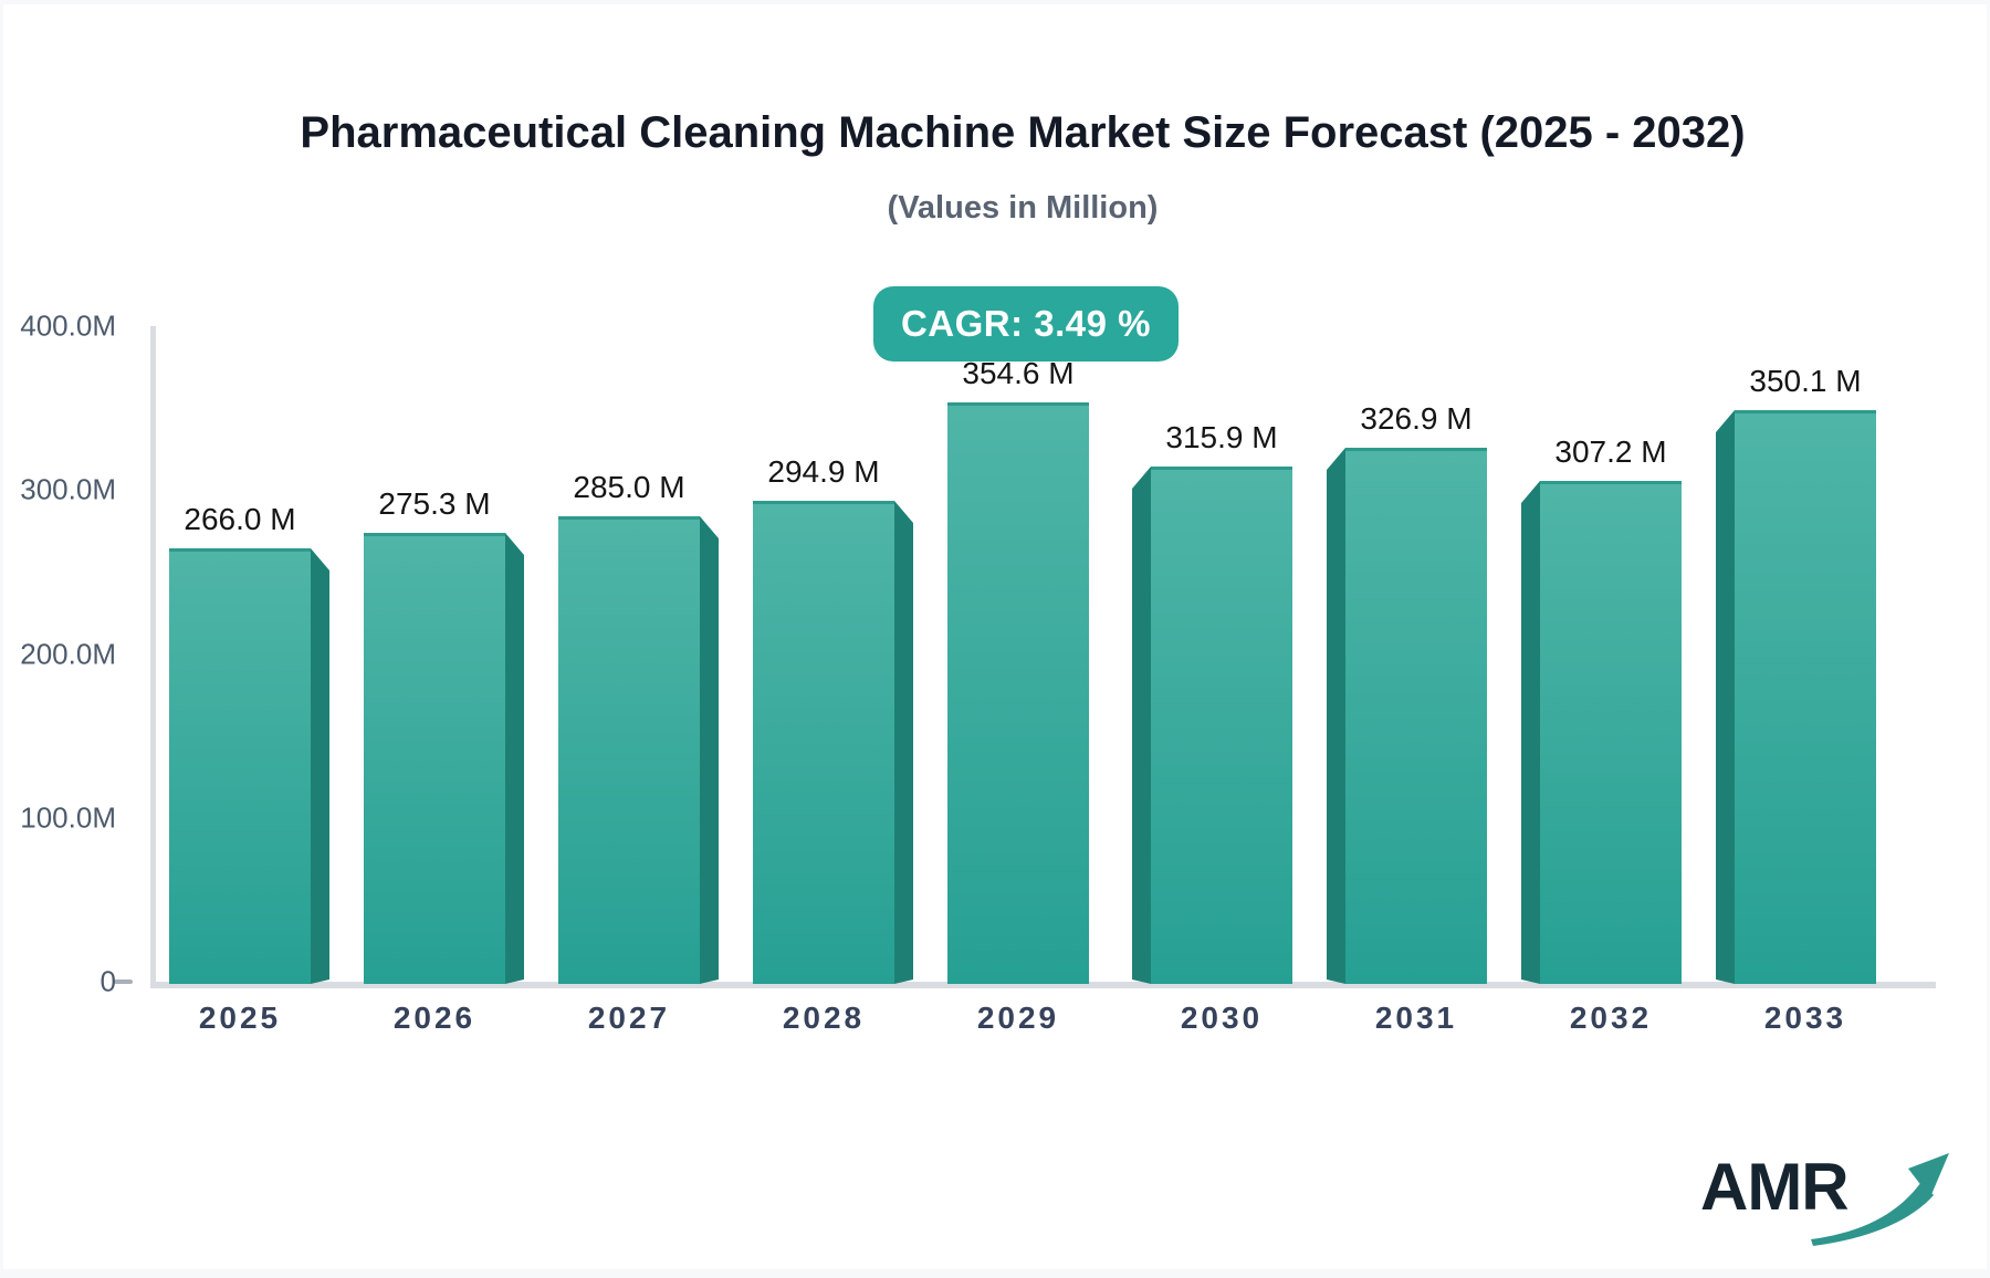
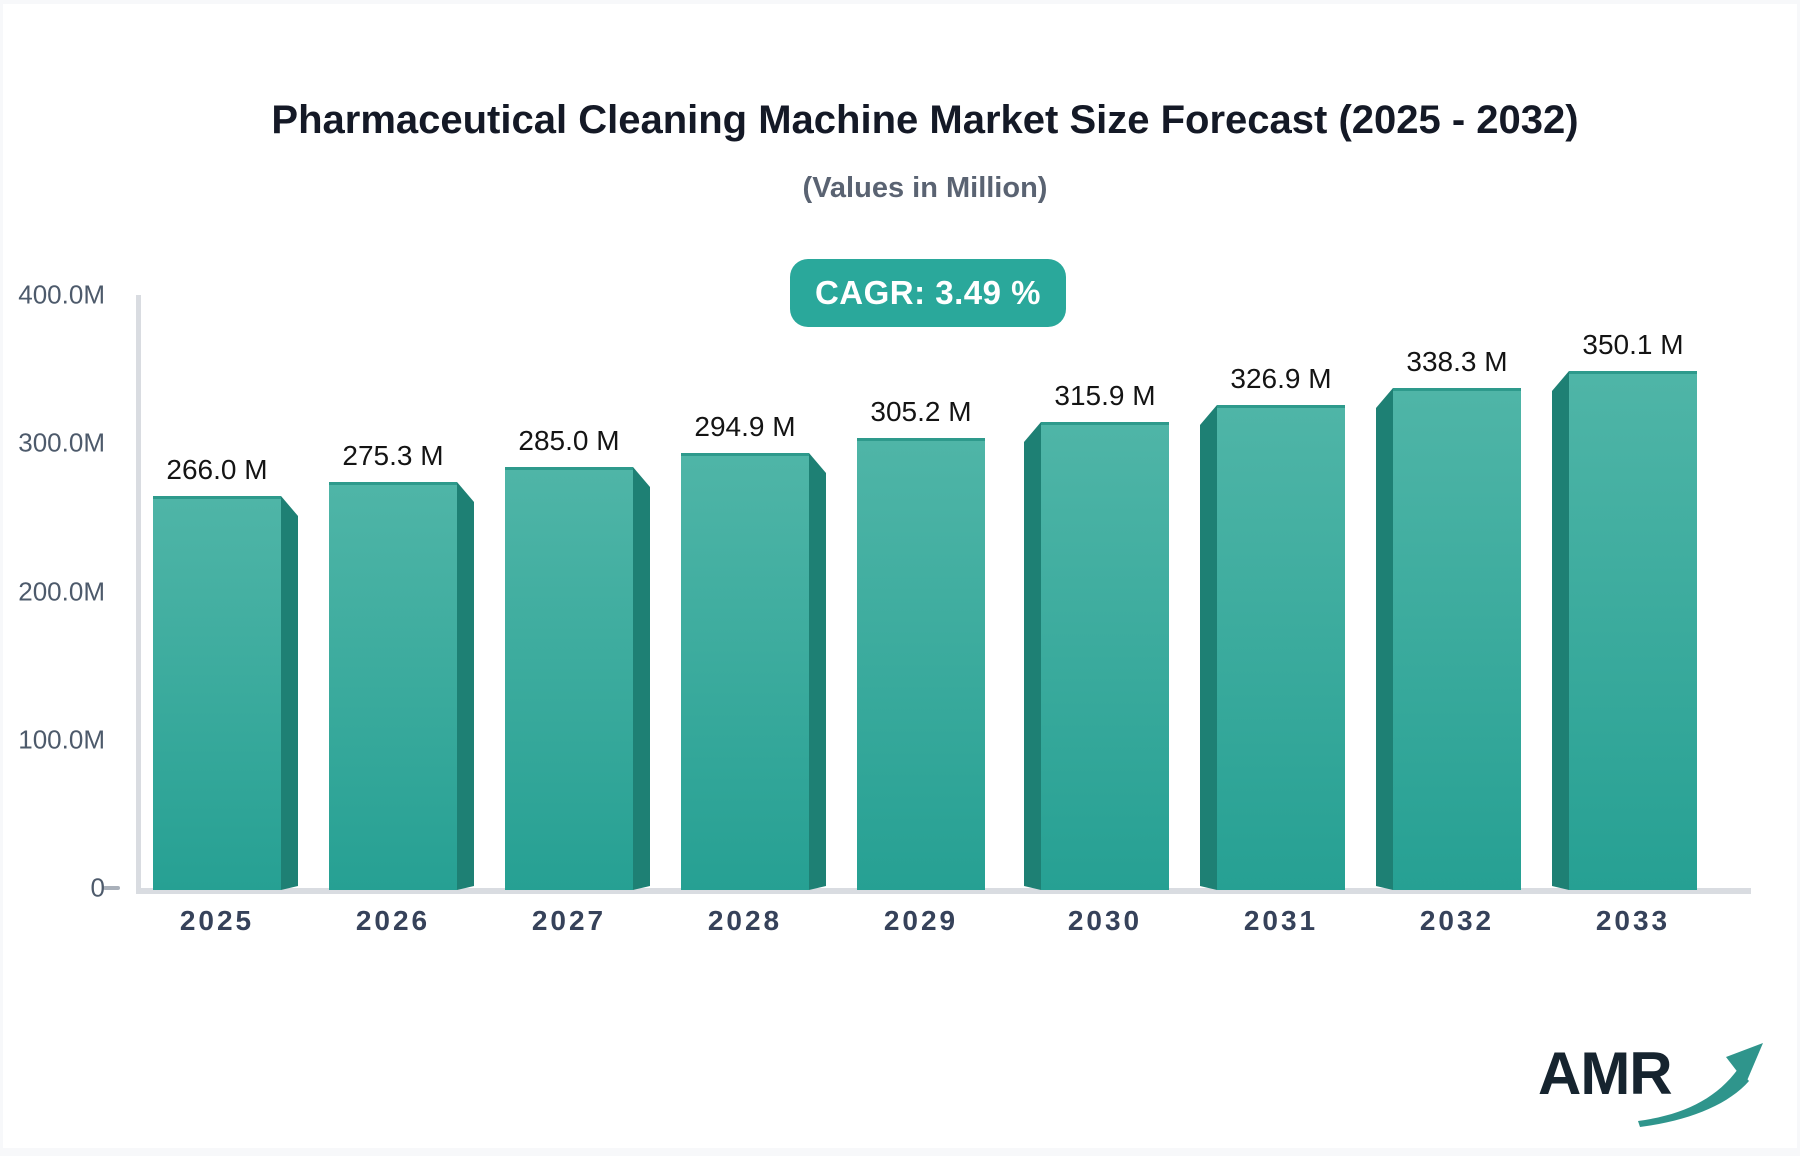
2029: 354.6 -> 305.2
2032: 307.2 -> 338.3
